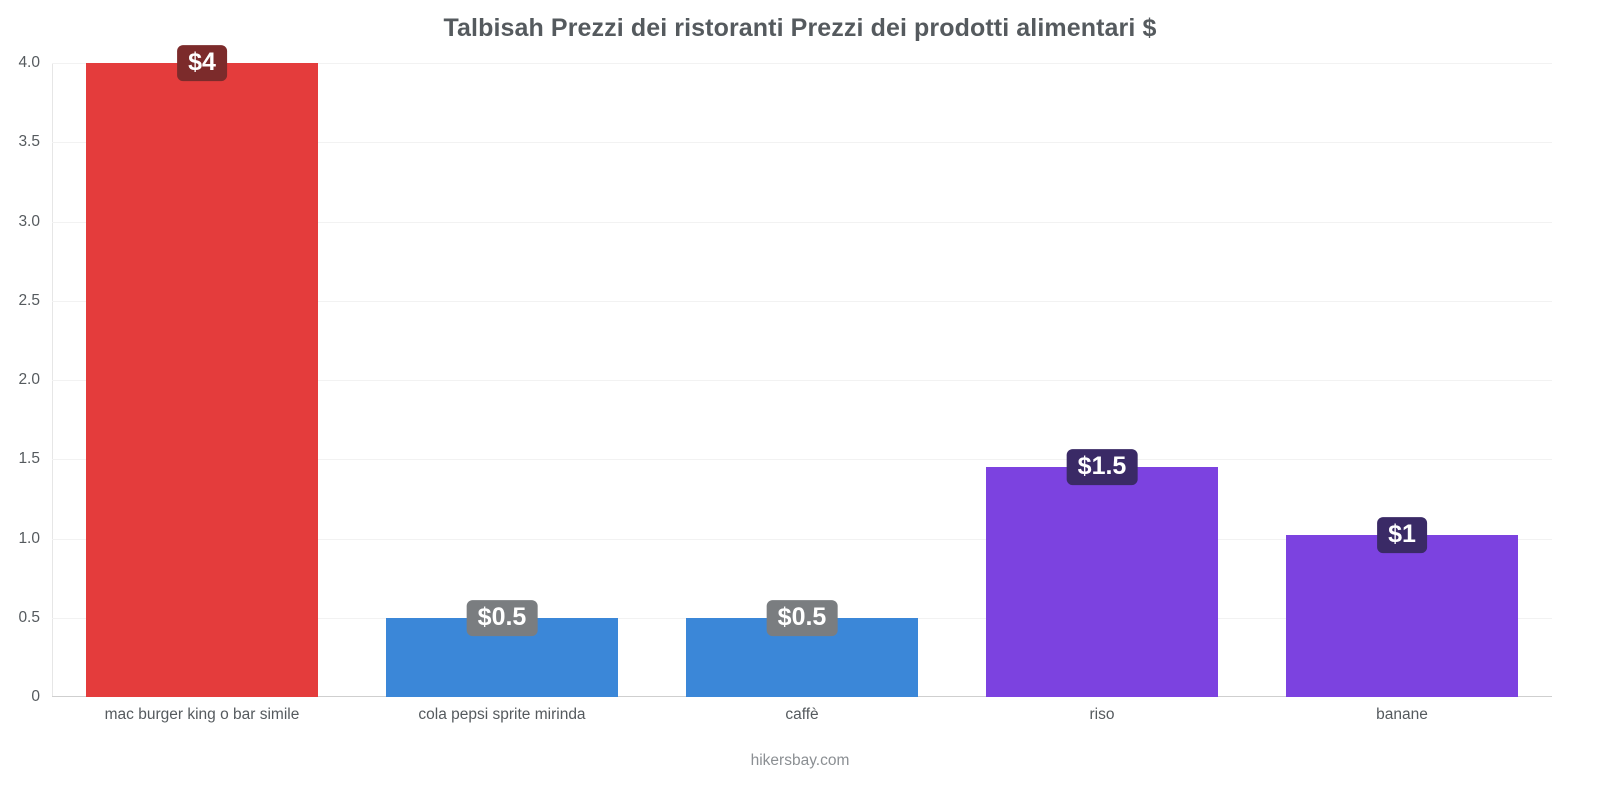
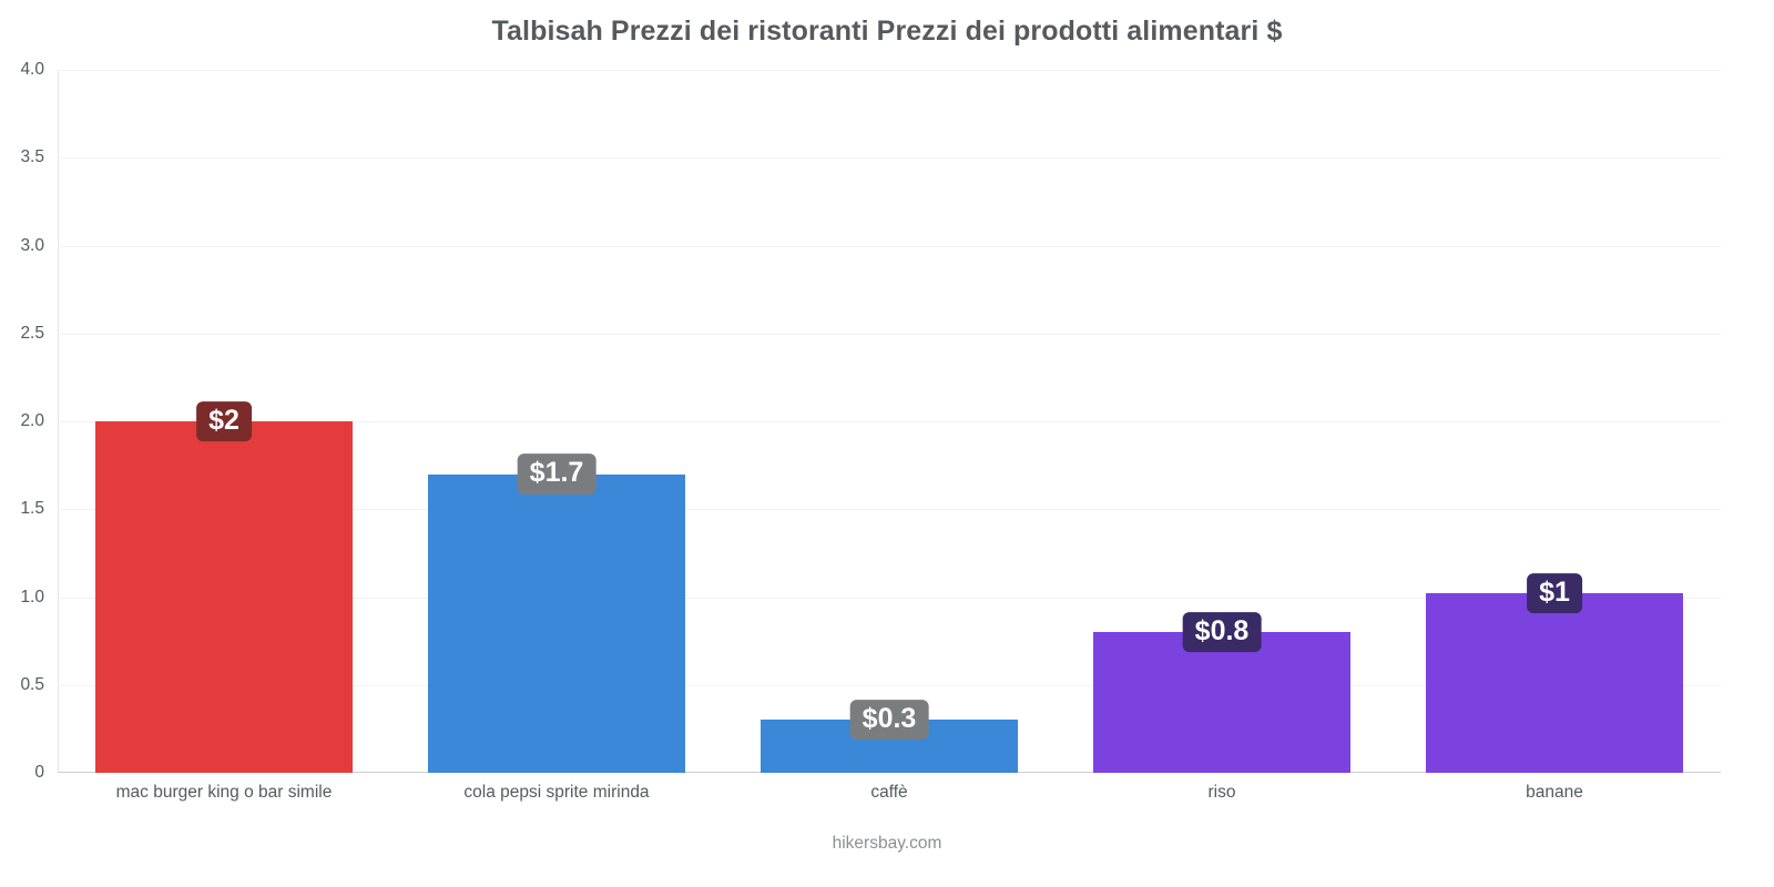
mac burger king o bar simile: $4 -> $2
cola pepsi sprite mirinda: $0.5 -> $1.7
caffè: $0.5 -> $0.3
riso: $1.5 -> $0.8
